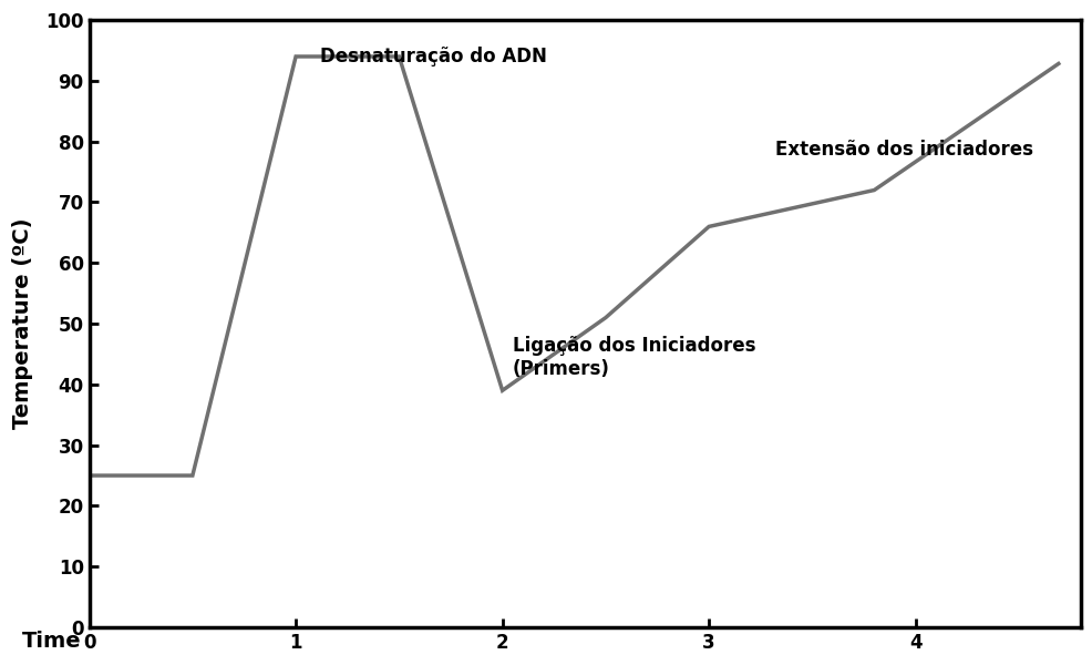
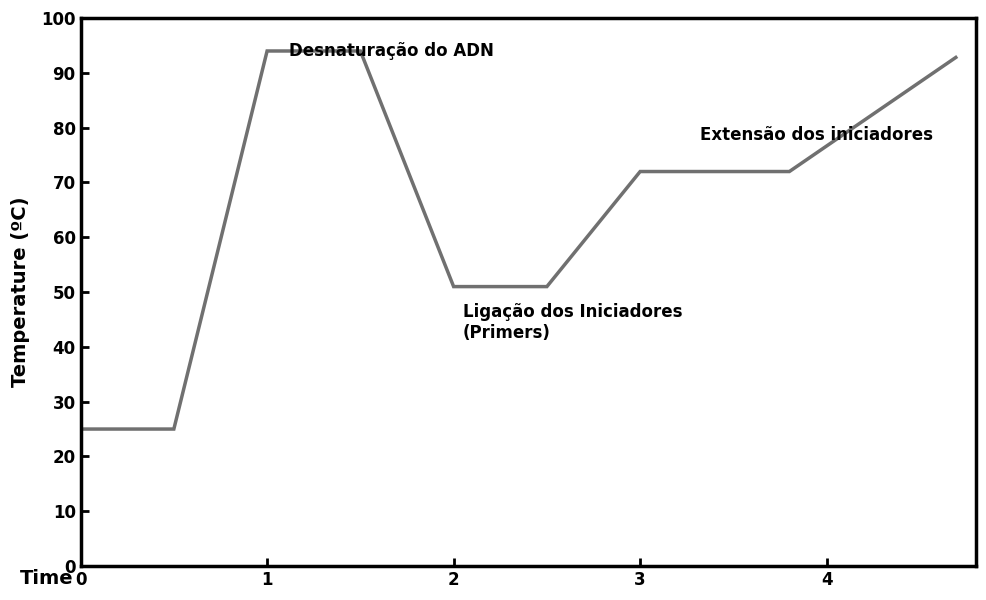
2: 39 -> 51
3: 66 -> 72
